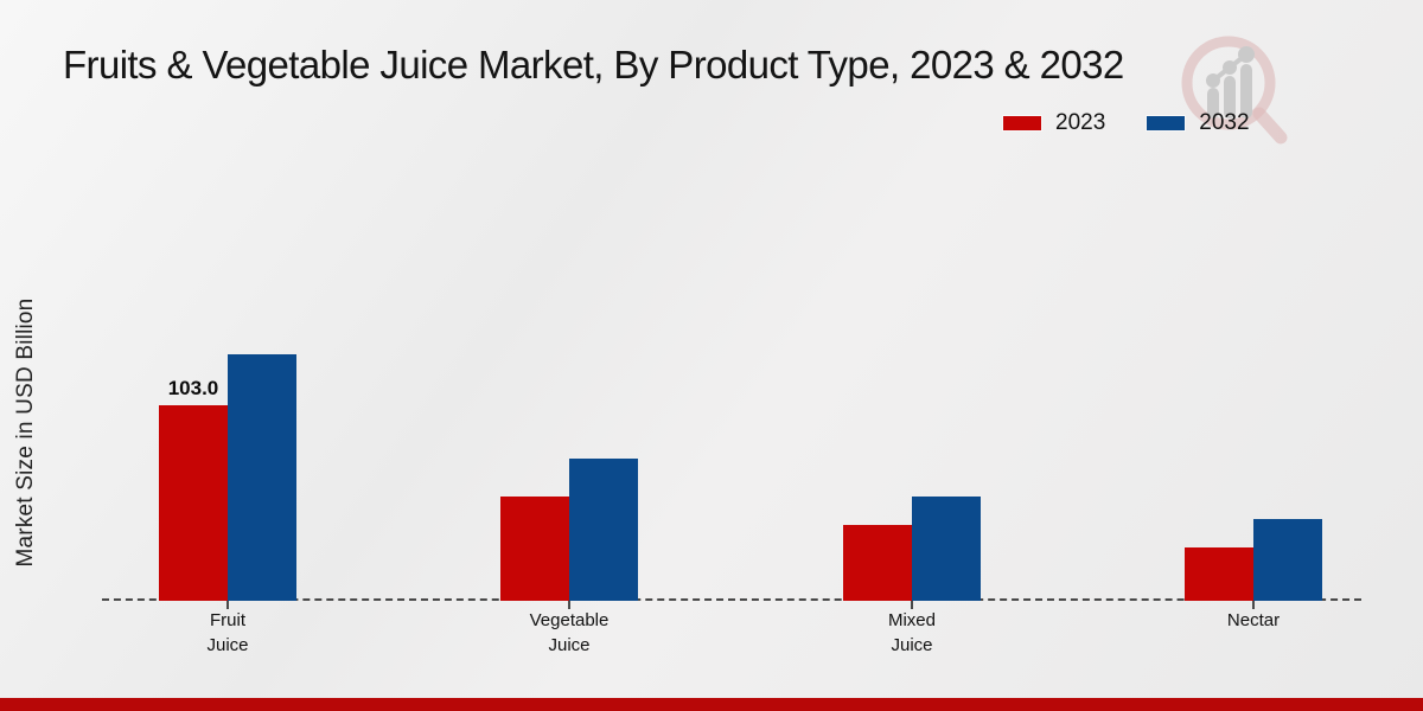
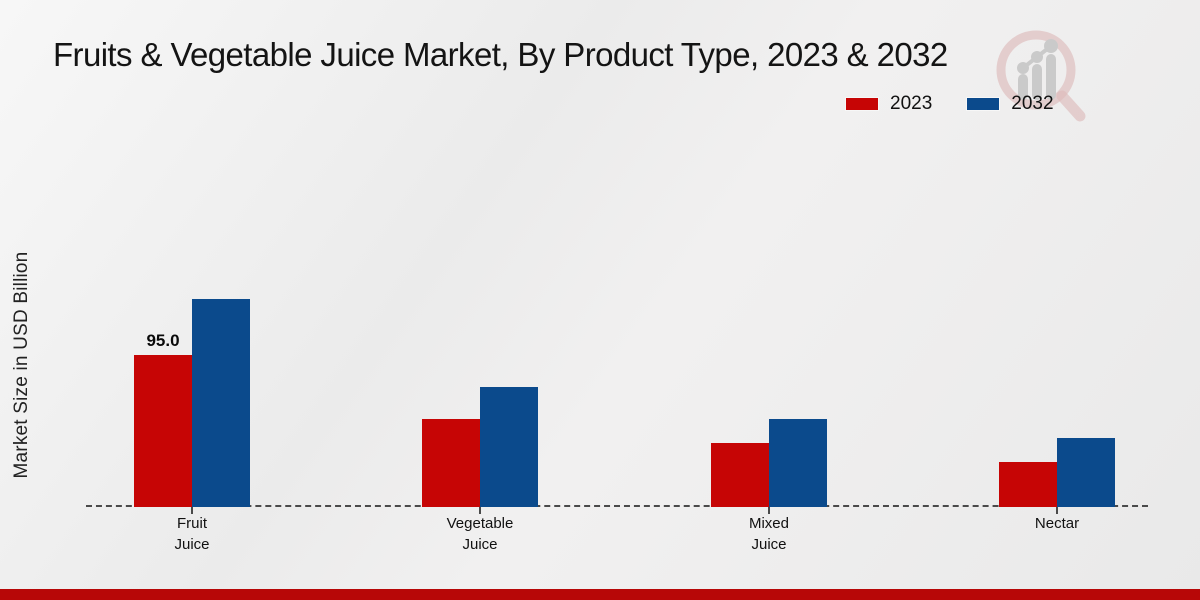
2023/Fruit Juice: 103.0 -> 95.0
